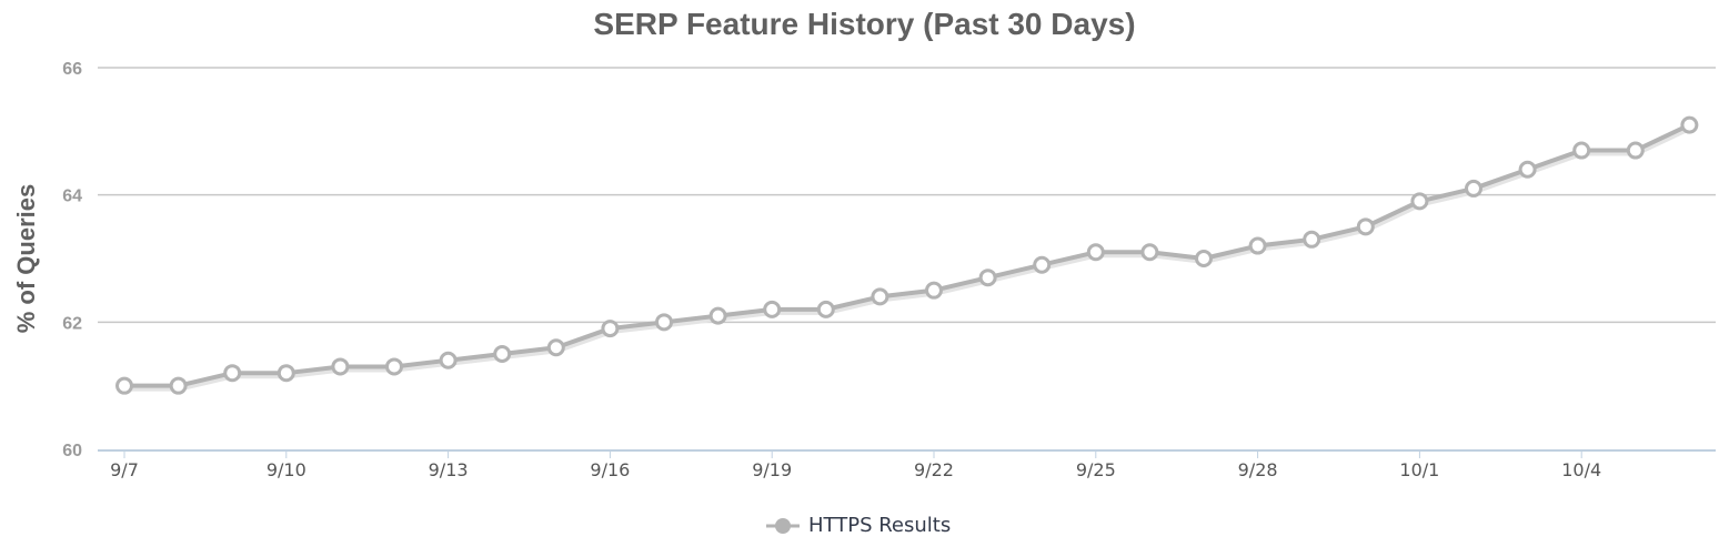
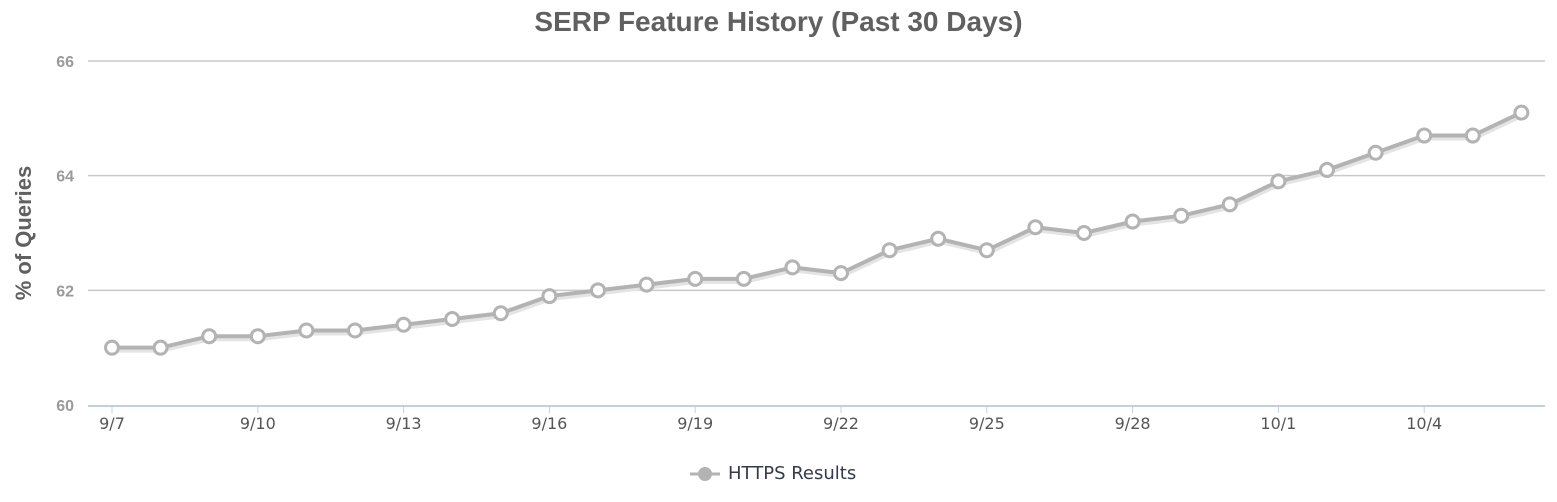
9/22: 62.5 -> 62.3
9/25: 63.1 -> 62.7
